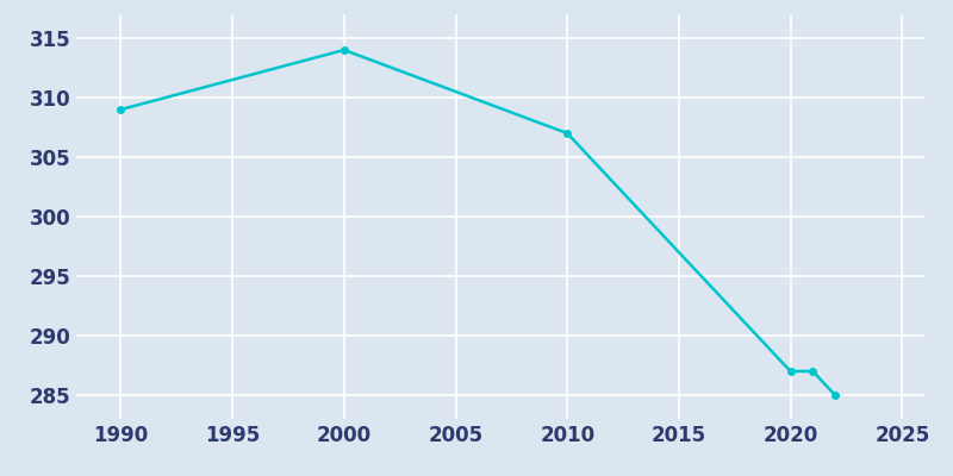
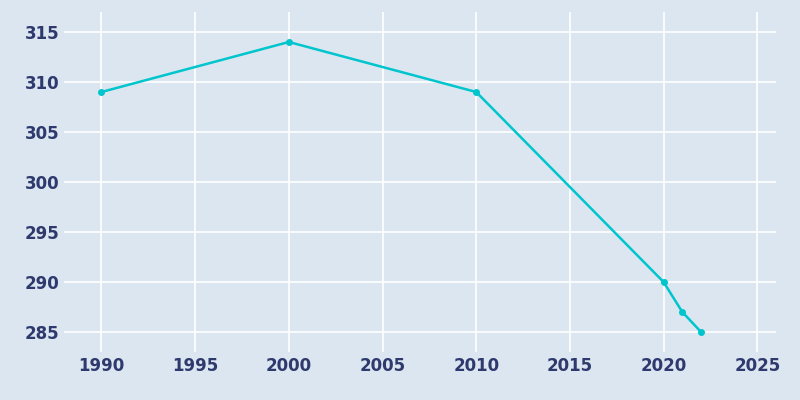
2010: 307 -> 309
2020: 287 -> 290
